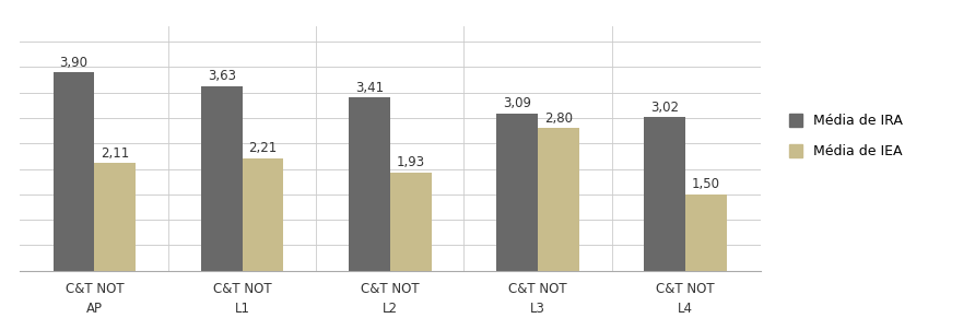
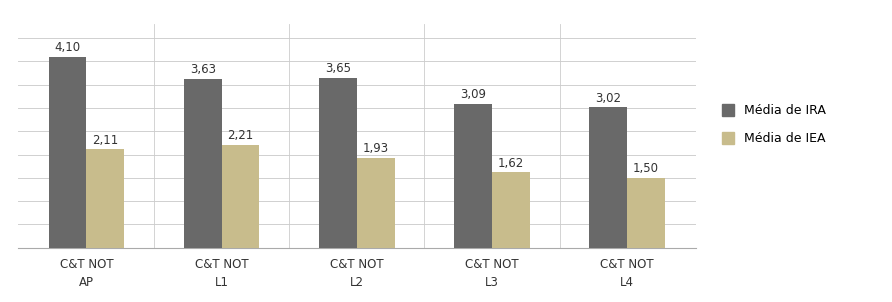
Média de IRA/C&T NOT AP: 3,90 -> 4,10
Média de IRA/C&T NOT L2: 3,41 -> 3,65
Média de IEA/C&T NOT L3: 2,80 -> 1,62
